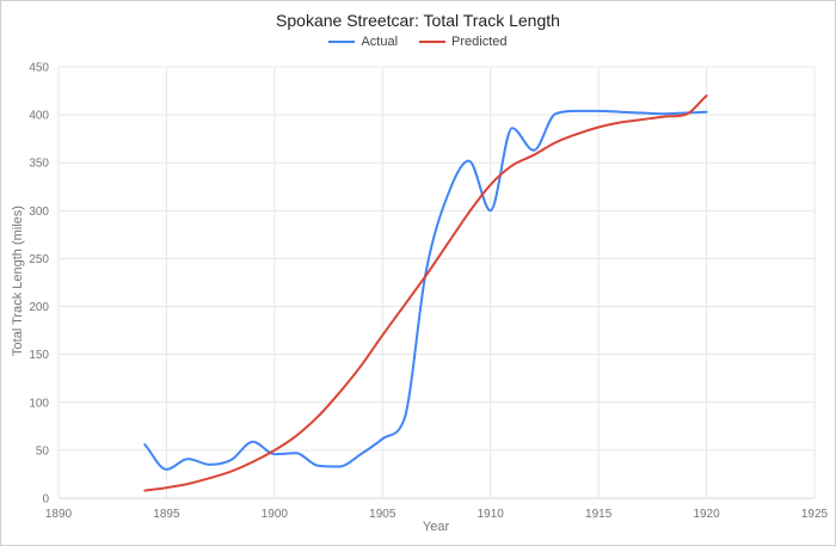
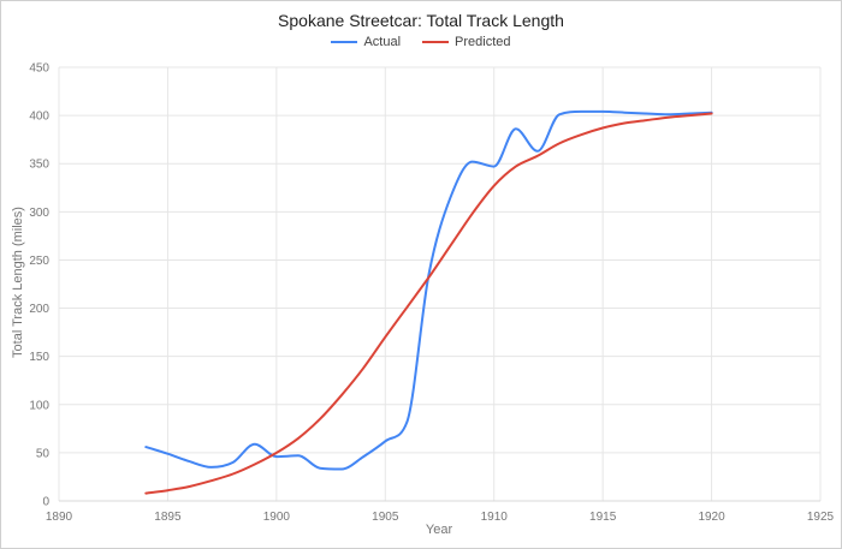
Actual/1895: 30 -> 50
Actual/1910: 300 -> 350
Predicted/1920: 420 -> 400
